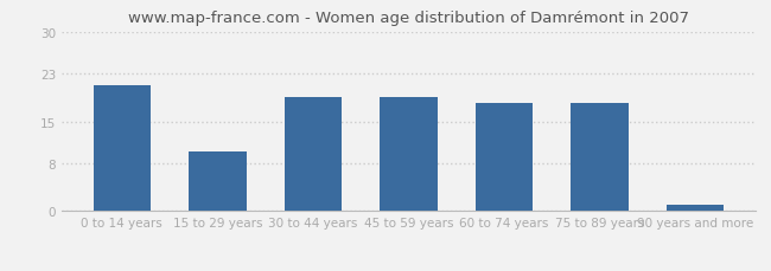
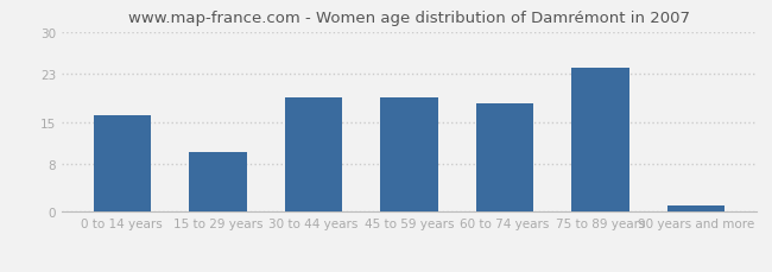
0 to 14 years: 21 -> 16
75 to 89 years: 18 -> 24
